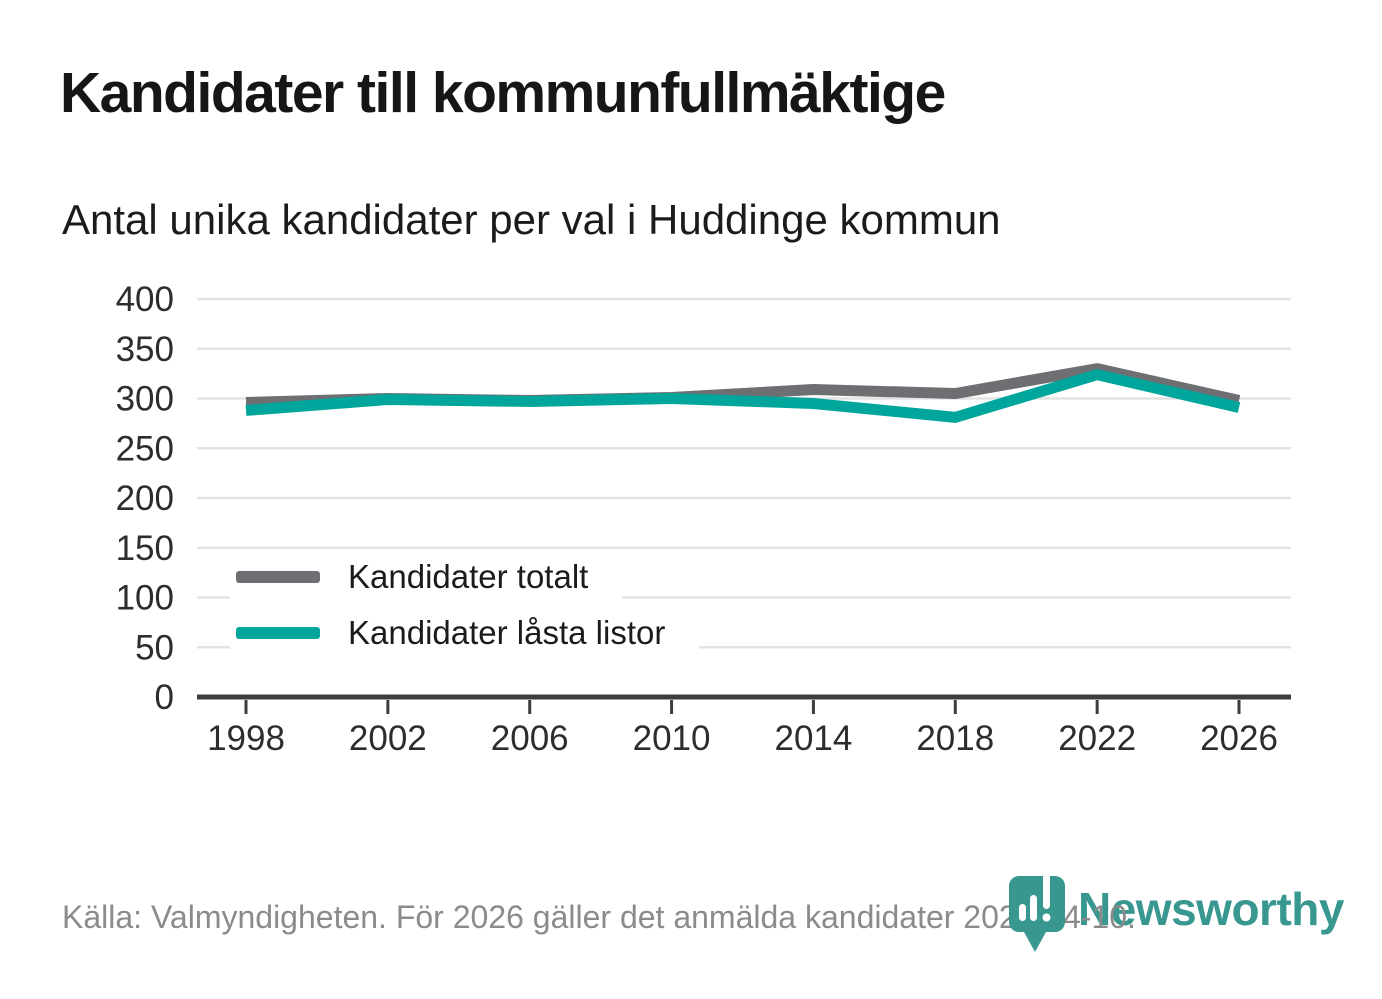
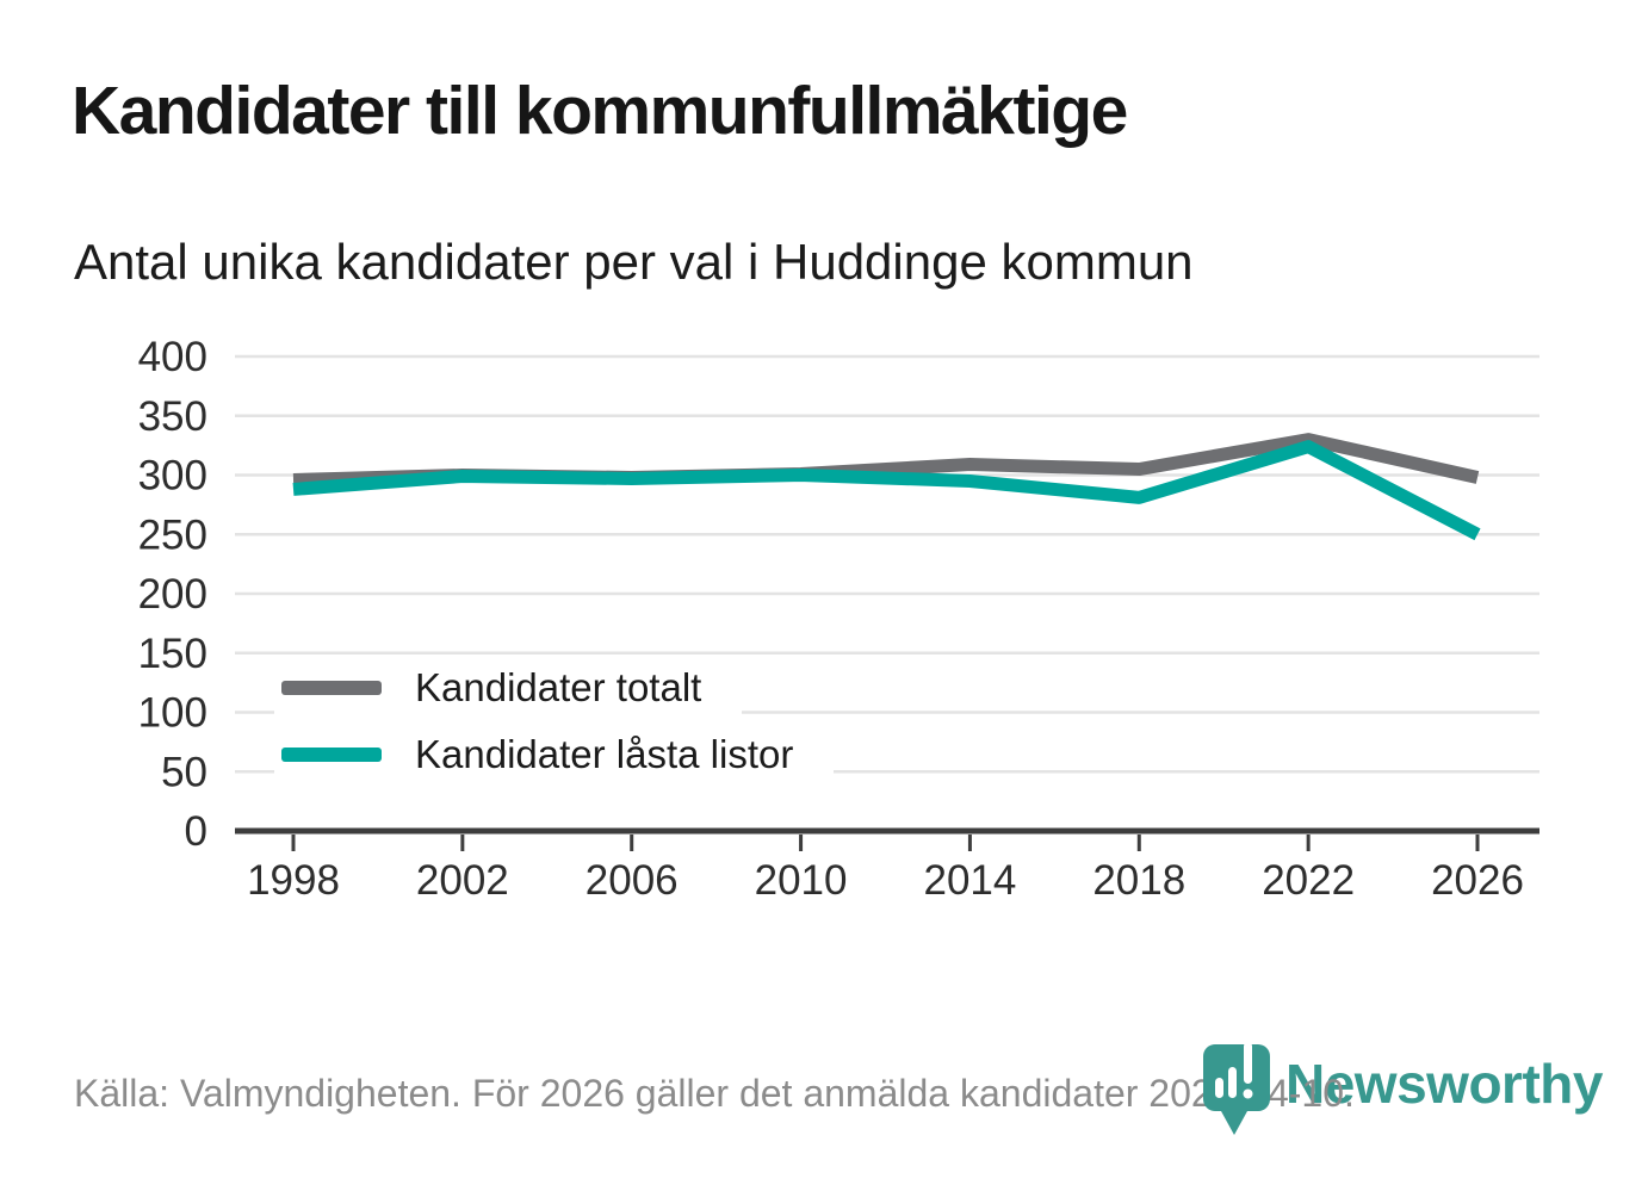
Kandidater låsta listor/2026: 290 -> 250
